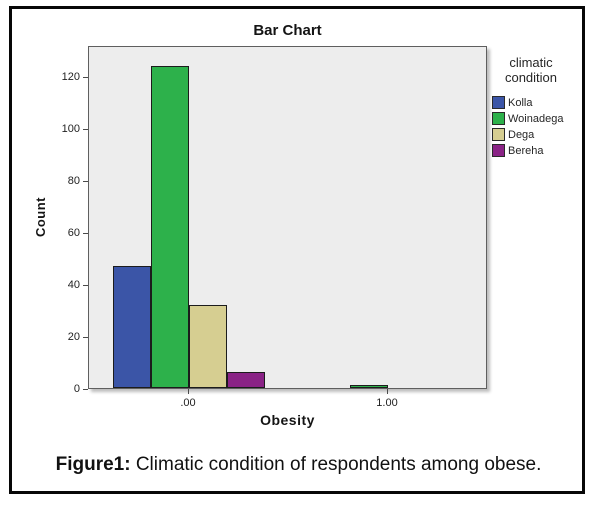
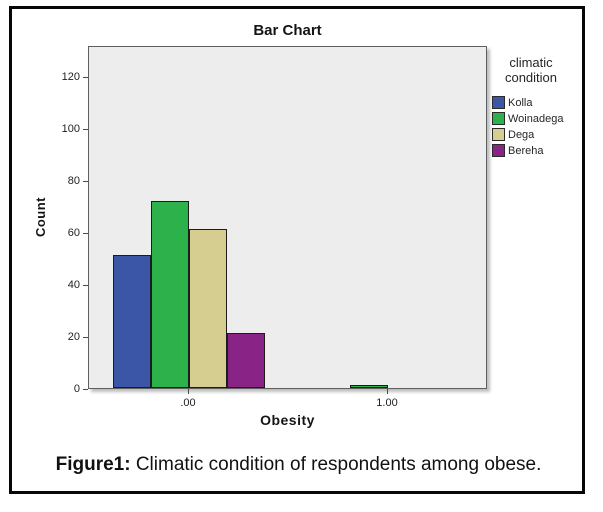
Kolla/.00: 47 -> 51
Woinadega/.00: 124 -> 72
Dega/.00: 32 -> 61
Bereha/.00: 6 -> 21
